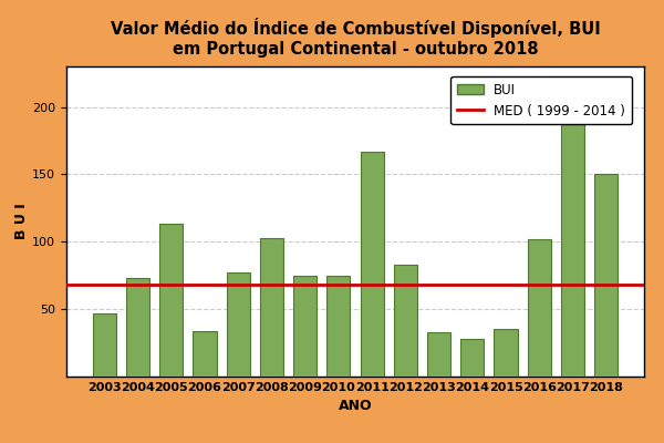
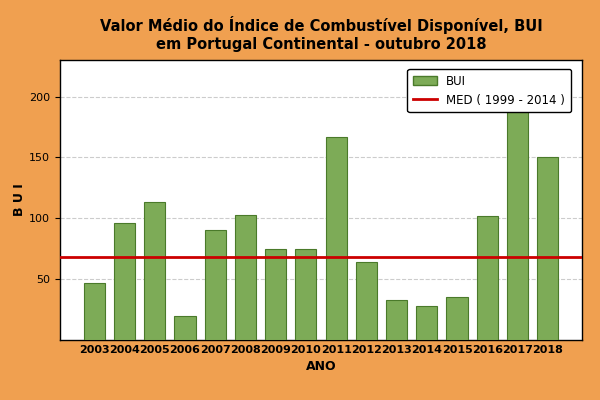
2004: 73 -> 96
2006: 34 -> 20
2007: 77 -> 90
2012: 83 -> 64
